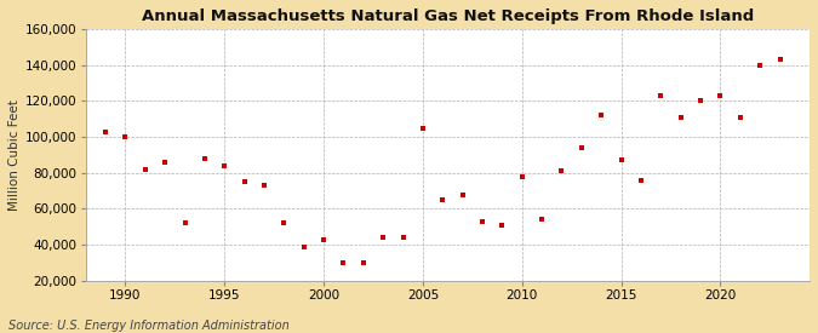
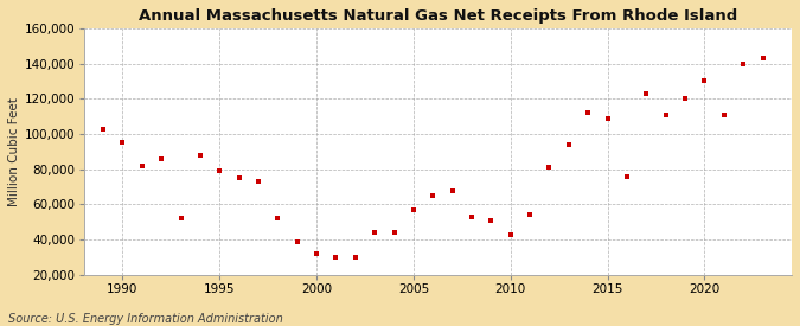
1990: 100,000 -> 95,000
1995: 84,000 -> 79,000
2000: 43,000 -> 32,000
2005: 105,000 -> 57,000
2010: 78,000 -> 43,000
2015: 87,000 -> 109,000
2020: 123,000 -> 130,000
